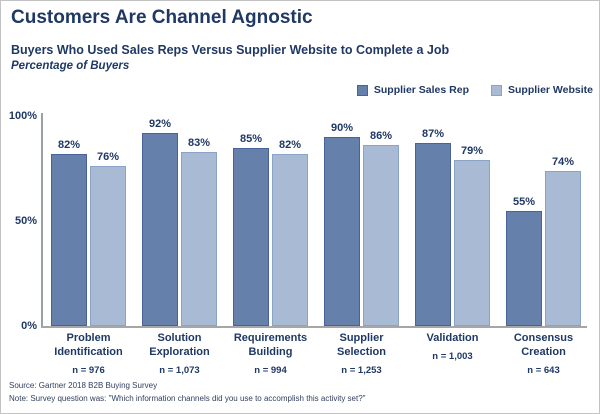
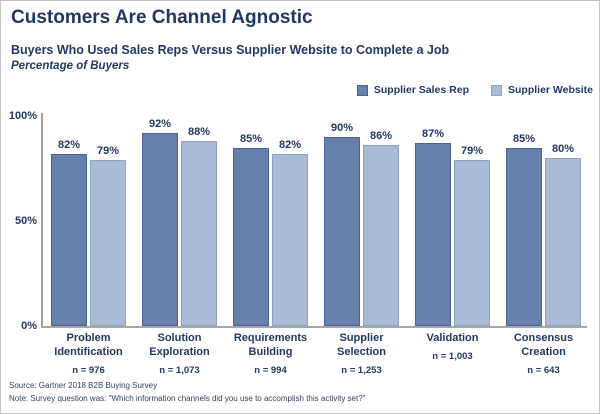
Supplier Website/Problem Identification: 76% -> 79%
Supplier Website/Solution Exploration: 83% -> 88%
Supplier Sales Rep/Consensus Creation: 55% -> 85%
Supplier Website/Consensus Creation: 74% -> 80%
